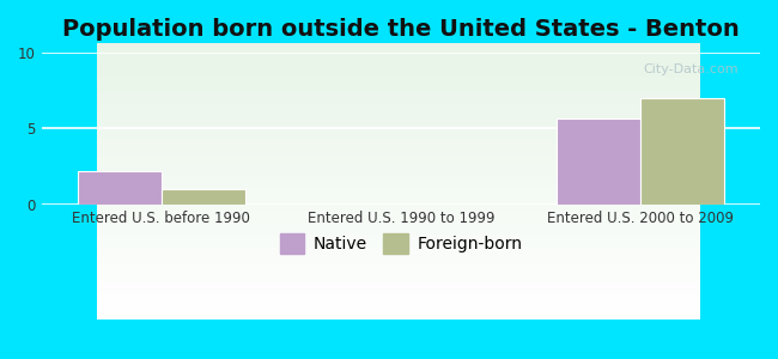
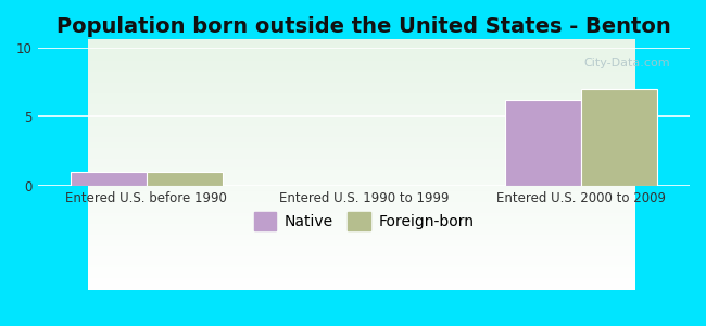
Native/Entered U.S. before 1990: 2.2 -> 1.0
Native/Entered U.S. 2000 to 2009: 5.7 -> 6.2
